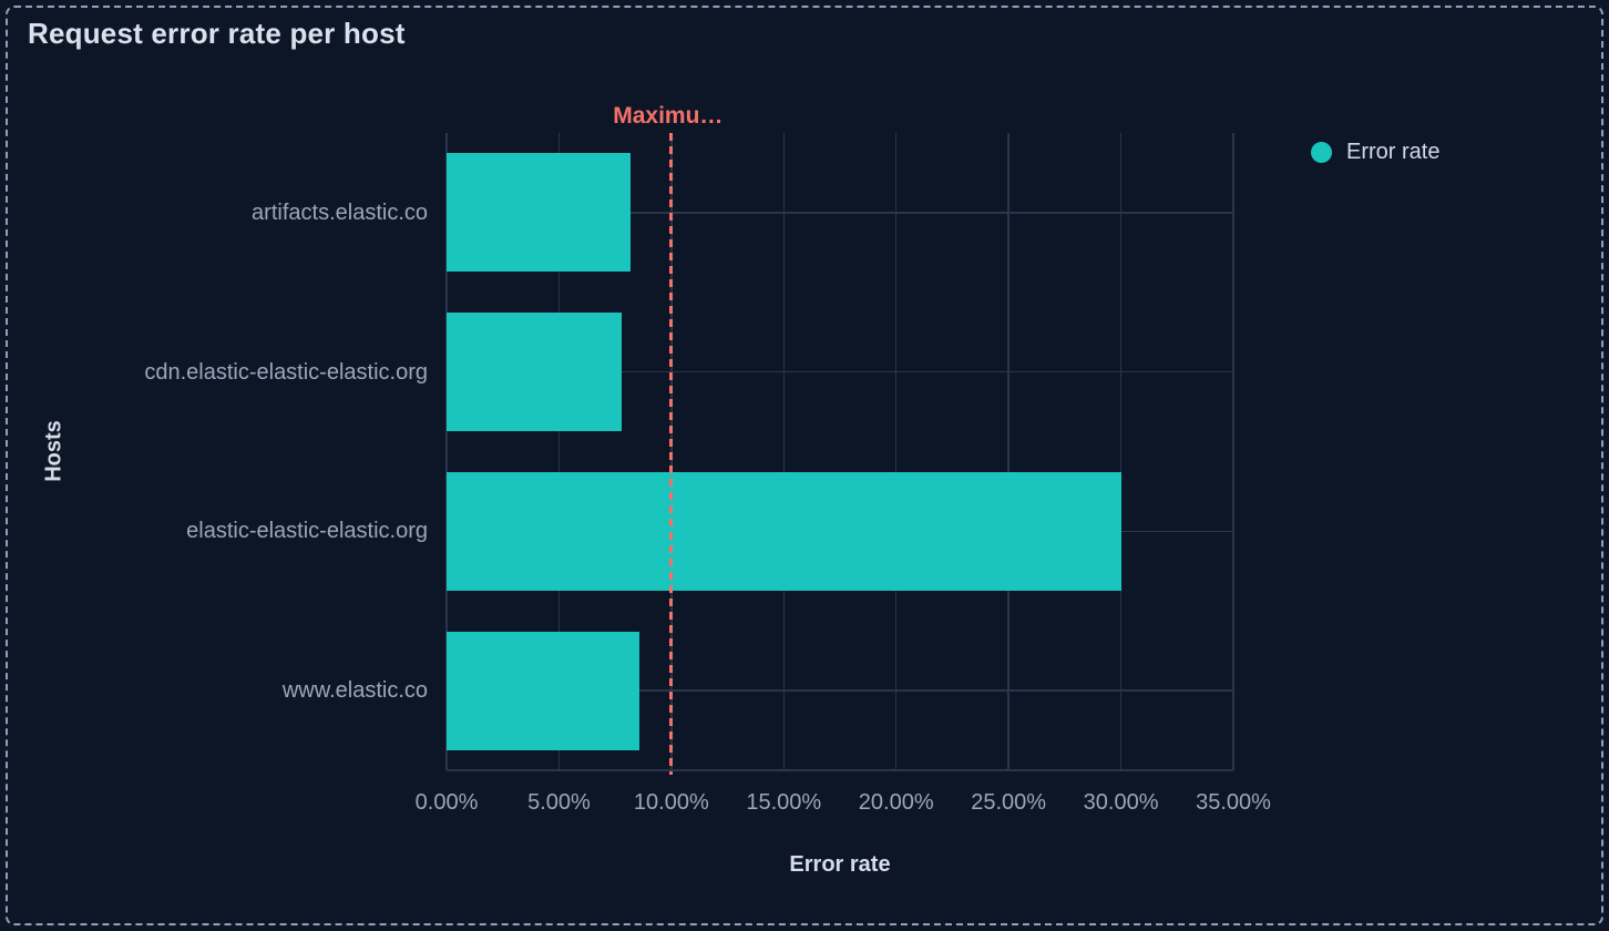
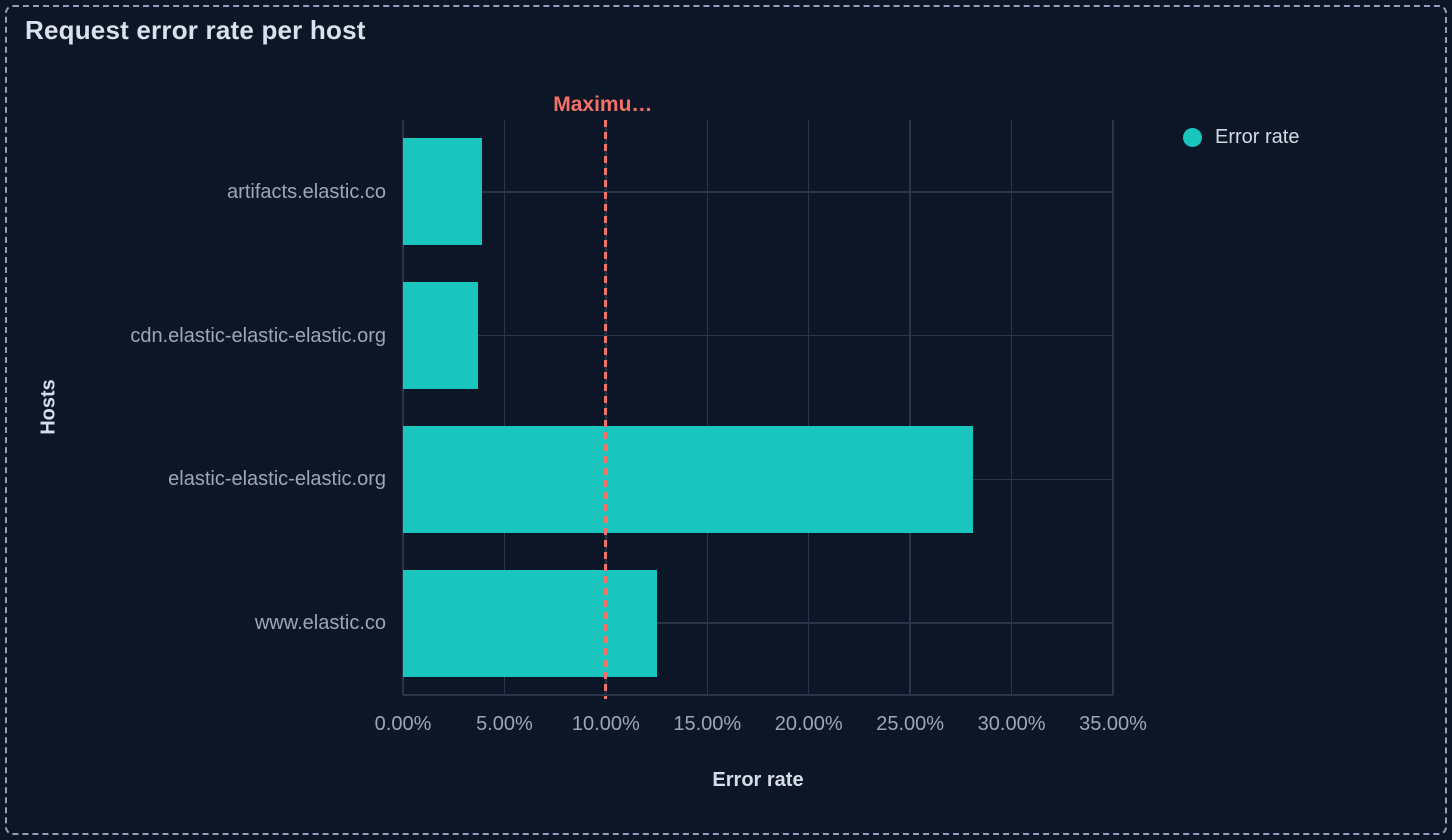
artifacts.elastic.co: 8.2% -> 3.9%
cdn.elastic-elastic-elastic.org: 7.8% -> 3.7%
elastic-elastic-elastic.org: 30.0% -> 28.1%
www.elastic.co: 8.6% -> 12.5%
